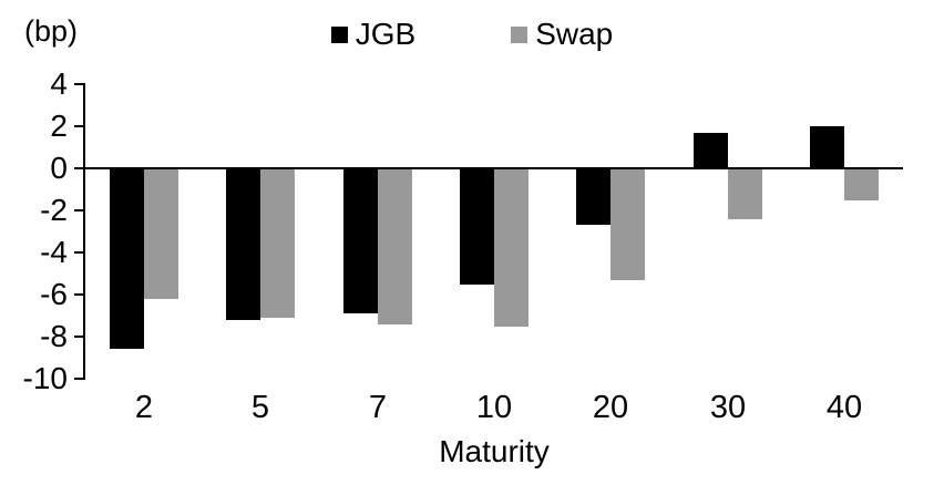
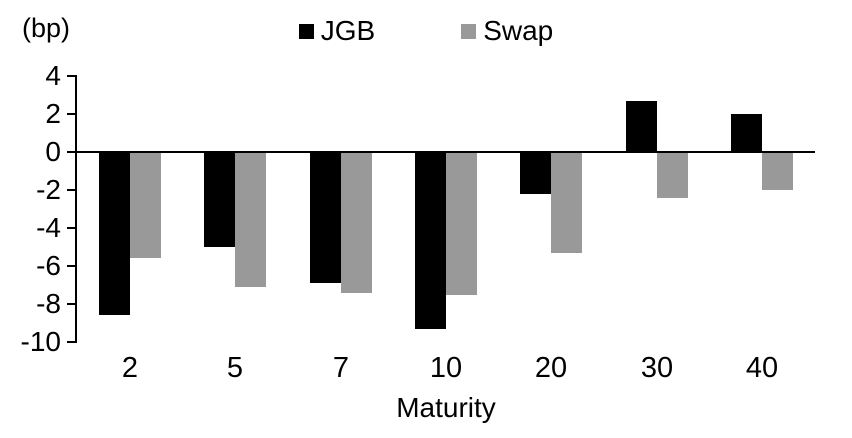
Swap/2: -6.2 -> -5.6
JGB/5: -7.2 -> -5.0
JGB/10: -5.5 -> -9.3
JGB/20: -2.7 -> -2.2
JGB/30: 1.7 -> 2.7
Swap/40: -1.5 -> -2.0
